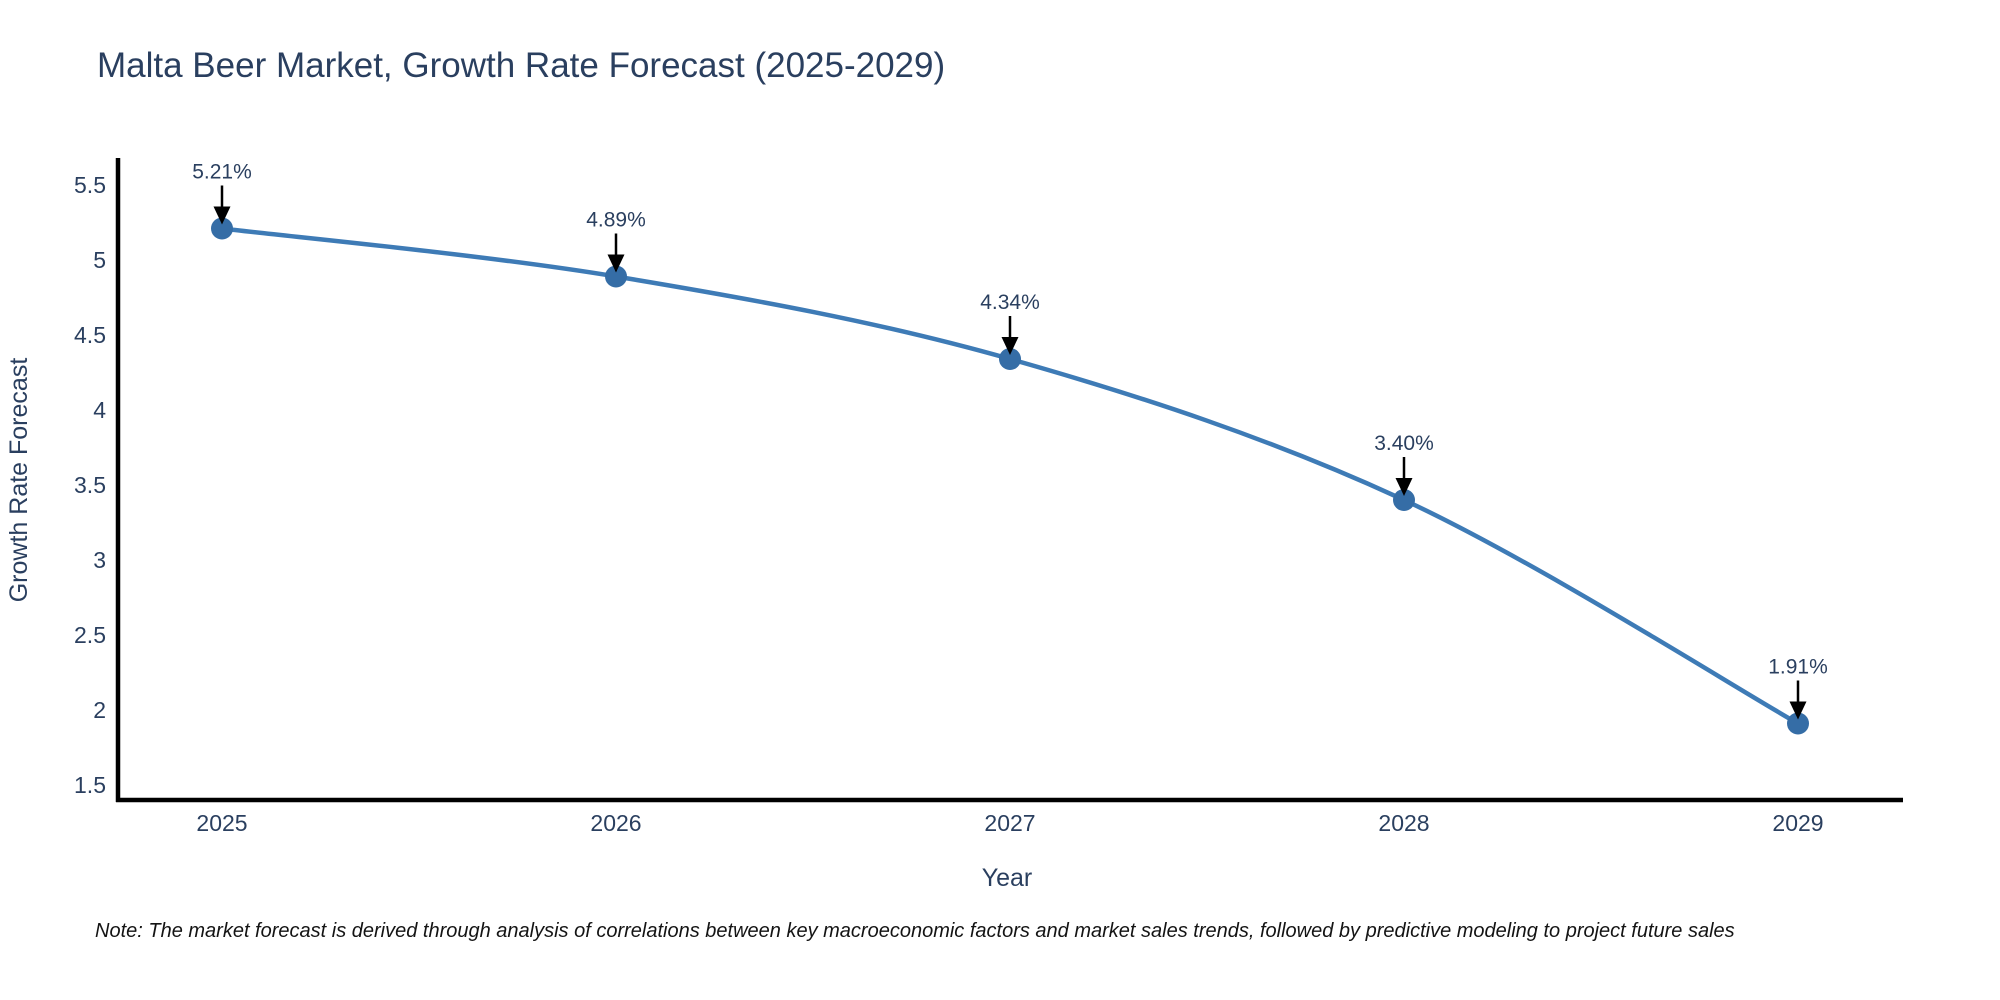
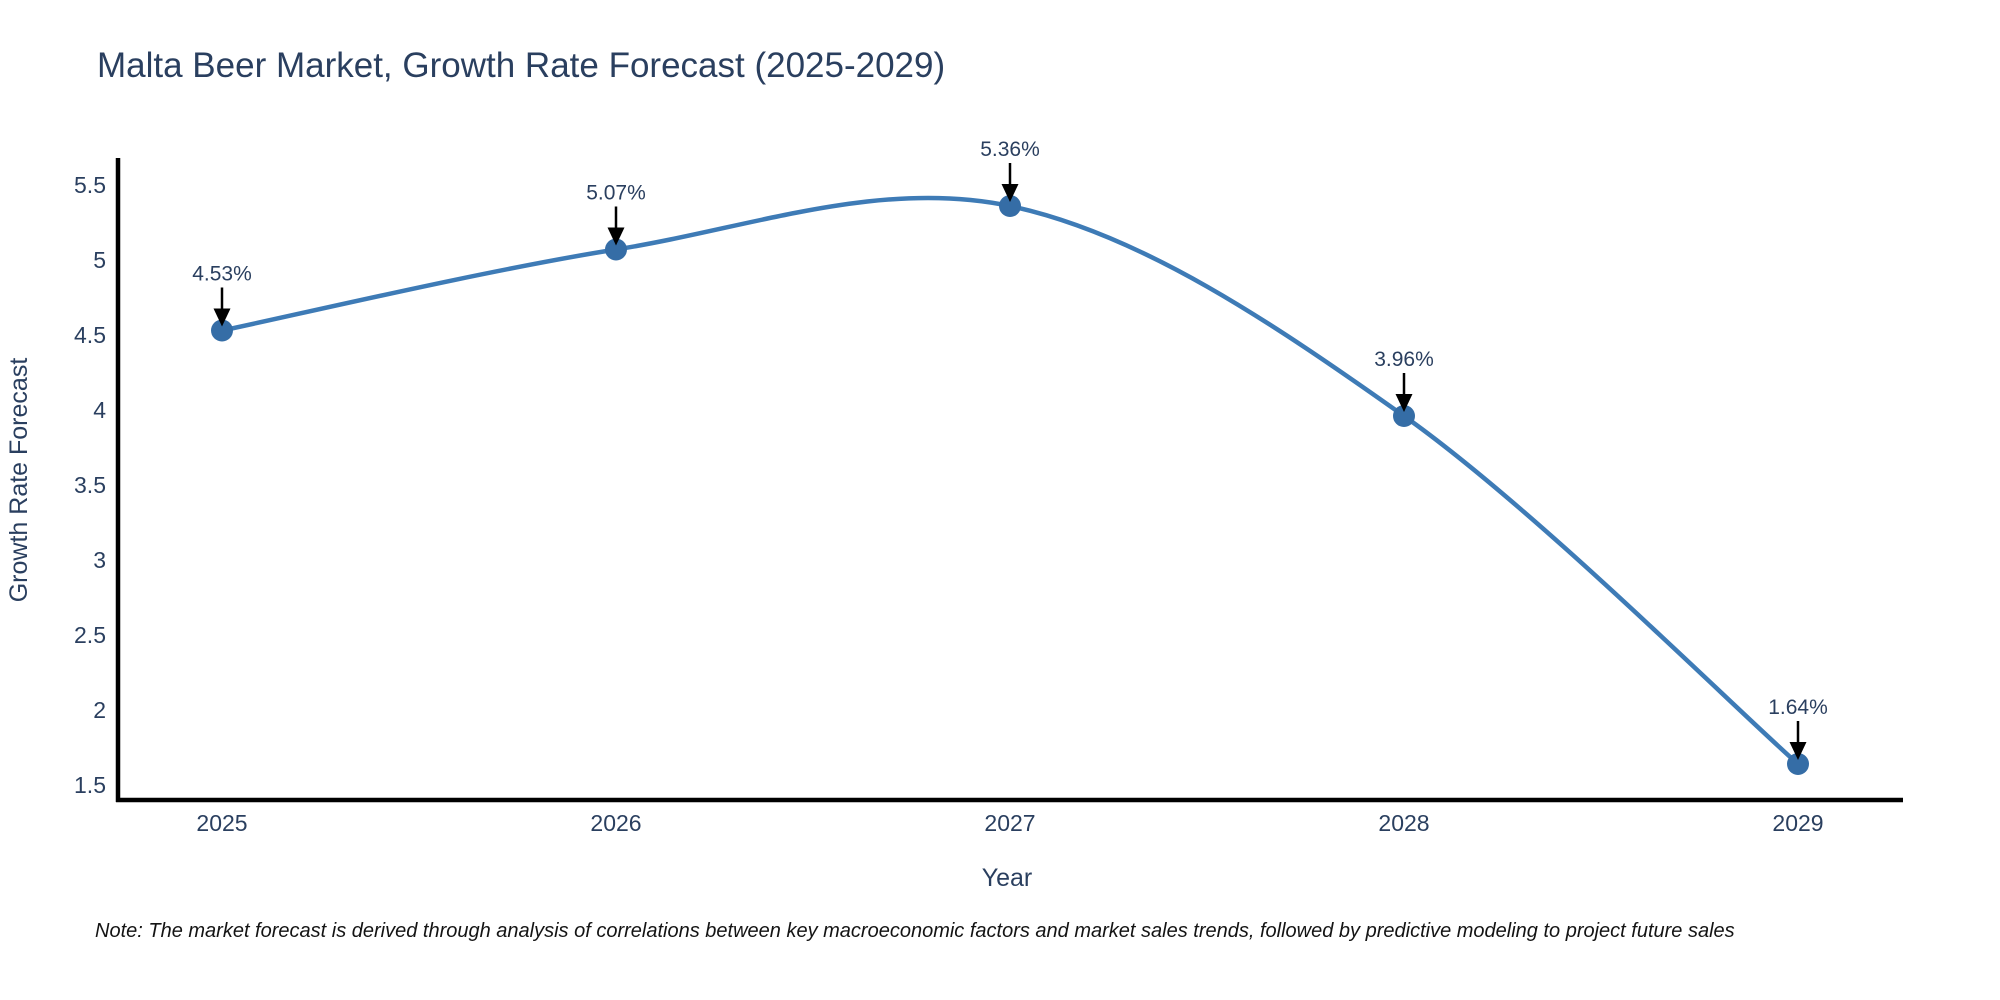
2025: 5.21% -> 4.53%
2026: 4.89% -> 5.07%
2027: 4.34% -> 5.36%
2028: 3.40% -> 3.96%
2029: 1.91% -> 1.64%
